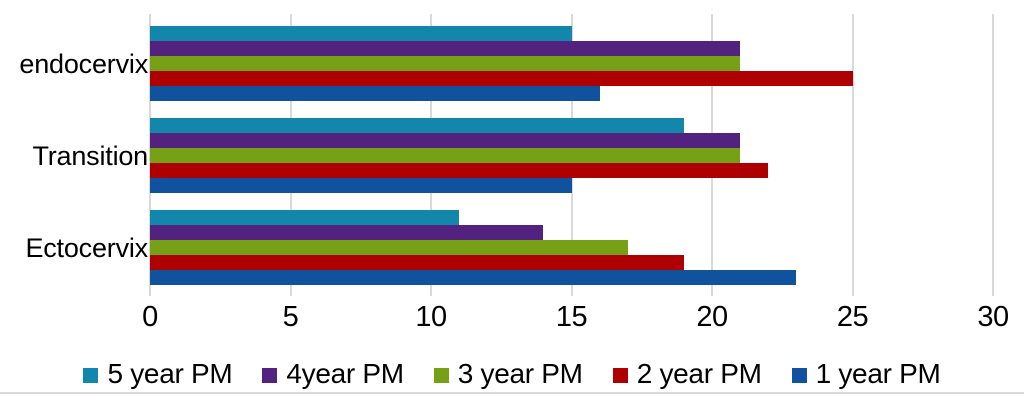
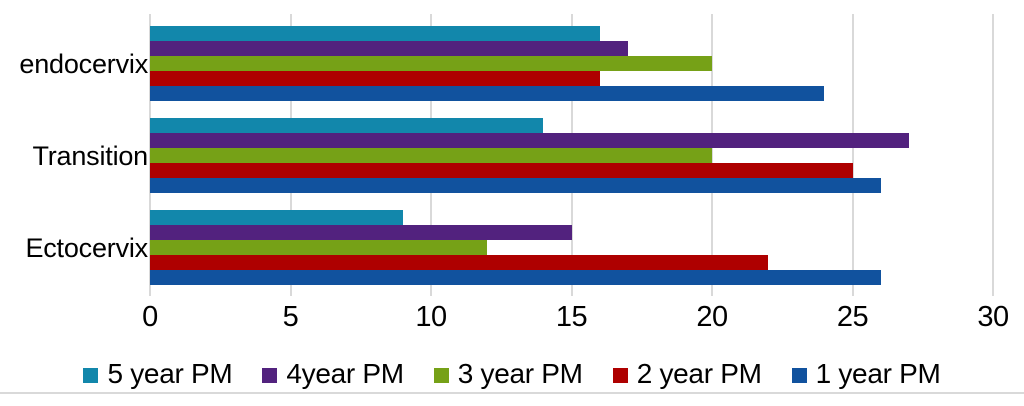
5 year PM/Ectocervix: 11 -> 9
4year PM/Ectocervix: 14 -> 15
3 year PM/Ectocervix: 17 -> 12
2 year PM/Ectocervix: 19 -> 22
1 year PM/Ectocervix: 23 -> 26
5 year PM/Transition: 19 -> 14
4year PM/Transition: 21 -> 27
3 year PM/Transition: 21 -> 20
2 year PM/Transition: 22 -> 25
1 year PM/Transition: 15 -> 26
5 year PM/endocervix: 15 -> 16
4year PM/endocervix: 21 -> 17
3 year PM/endocervix: 21 -> 20
2 year PM/endocervix: 25 -> 16
1 year PM/endocervix: 16 -> 24
